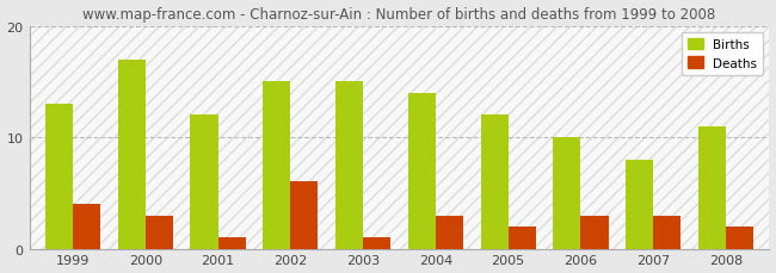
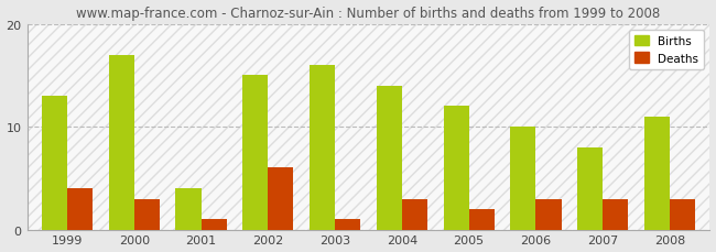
Births/2001: 12 -> 4
Births/2003: 15 -> 16
Deaths/2008: 2 -> 3
